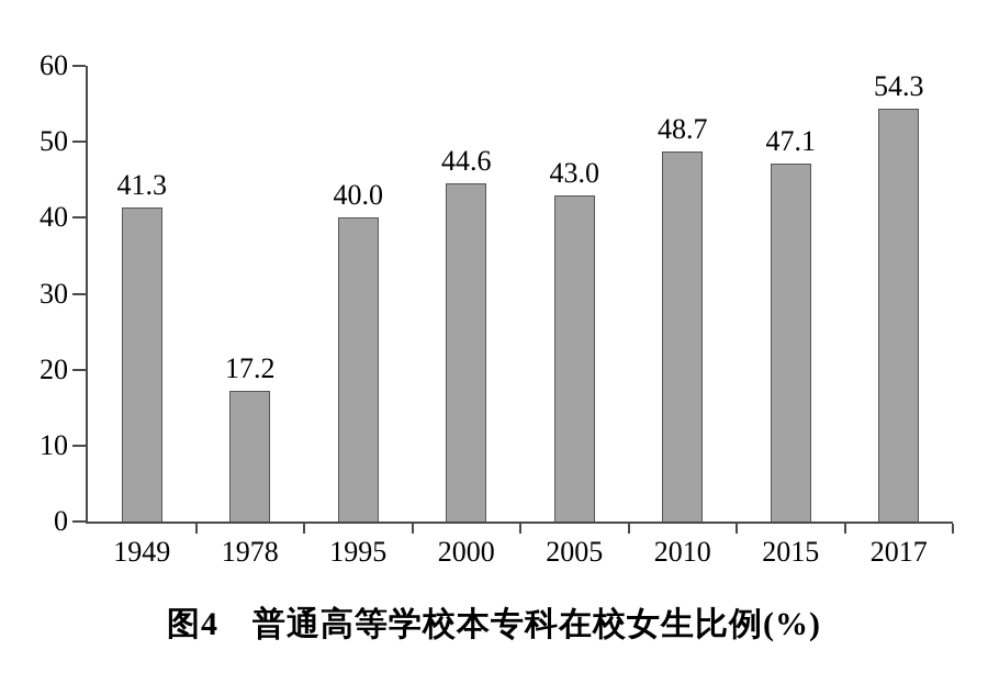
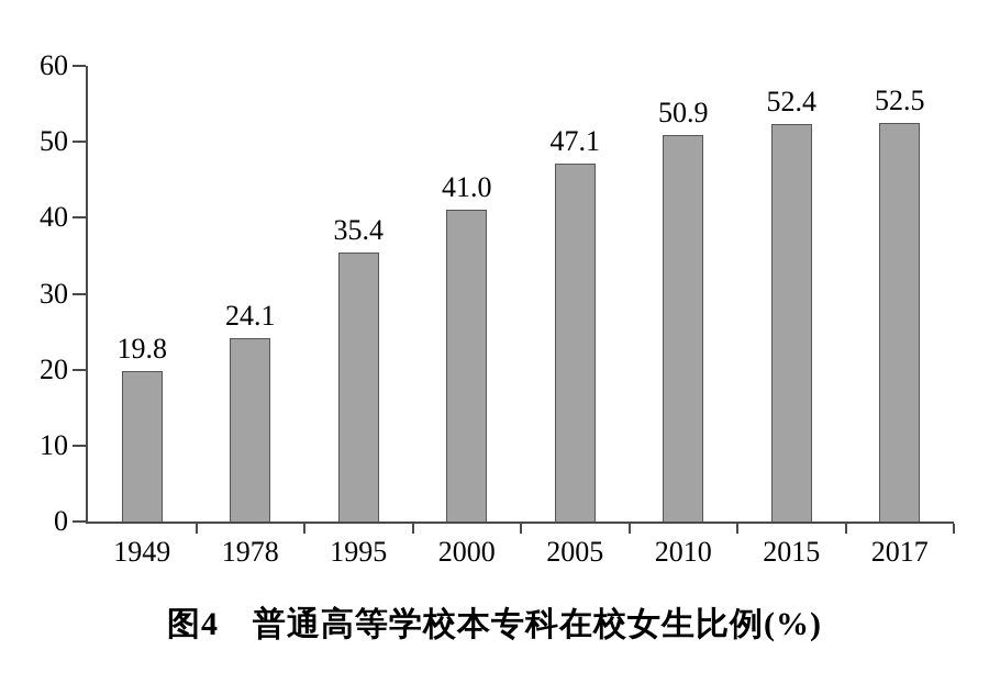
1949: 41.3 -> 19.8
1978: 17.2 -> 24.1
1995: 40.0 -> 35.4
2000: 44.6 -> 41.0
2005: 43.0 -> 47.1
2010: 48.7 -> 50.9
2015: 47.1 -> 52.4
2017: 54.3 -> 52.5
